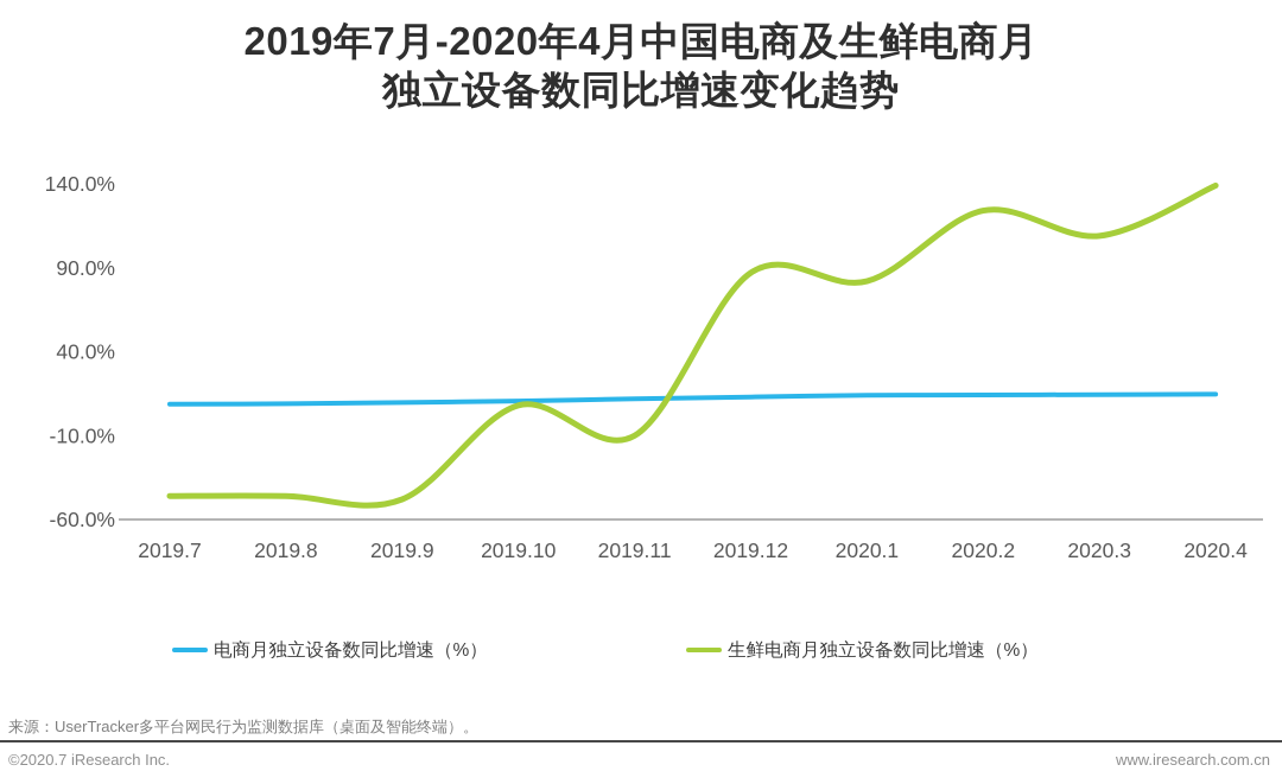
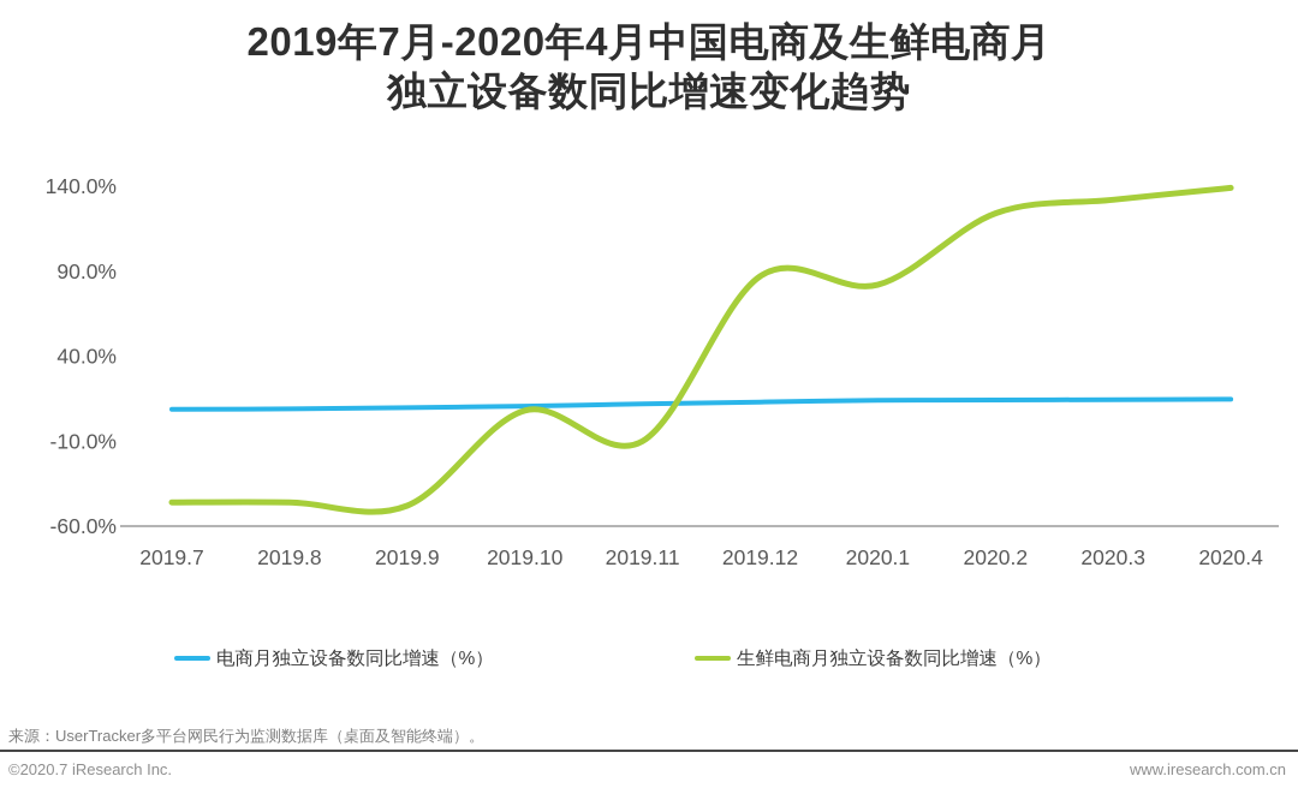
生鲜电商月独立设备数同比增速（%）/2020.3: 109% -> 132%
